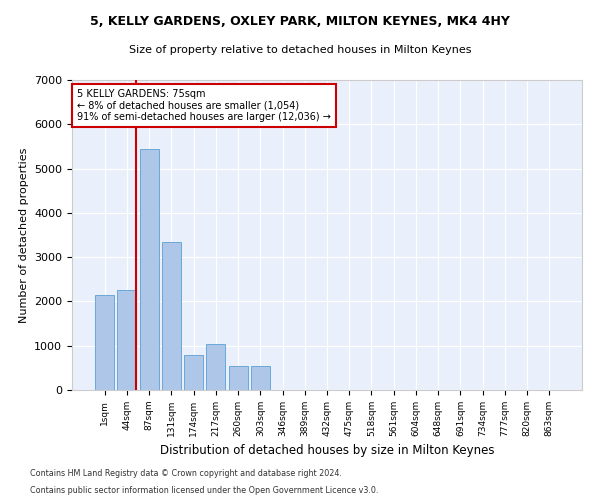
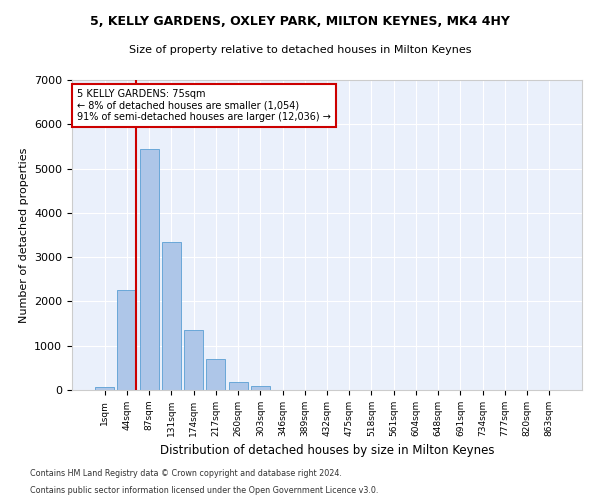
1sqm: 2150 -> 60
174sqm: 800 -> 1350
217sqm: 1050 -> 700
260sqm: 550 -> 180
303sqm: 550 -> 100
